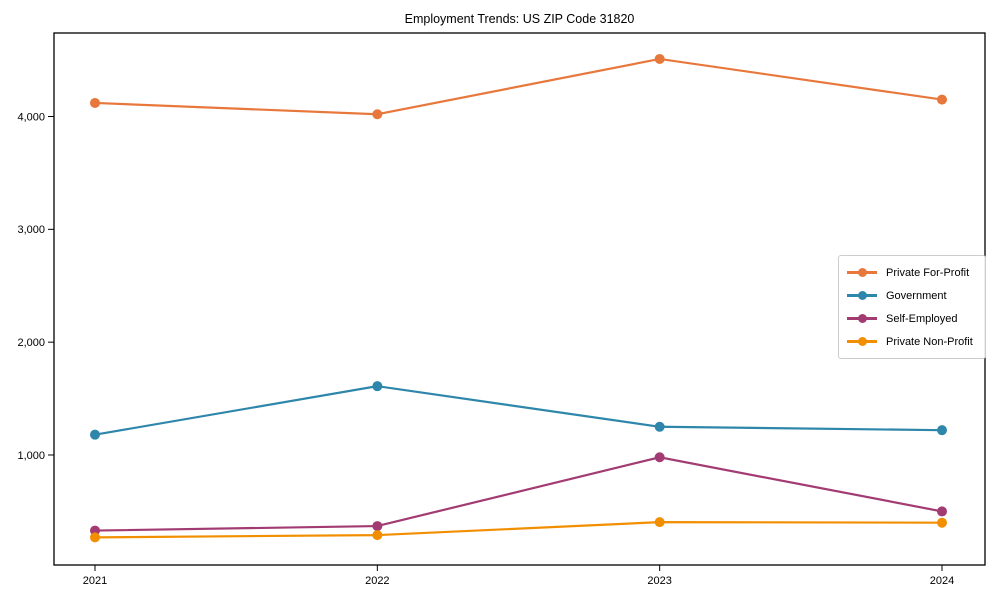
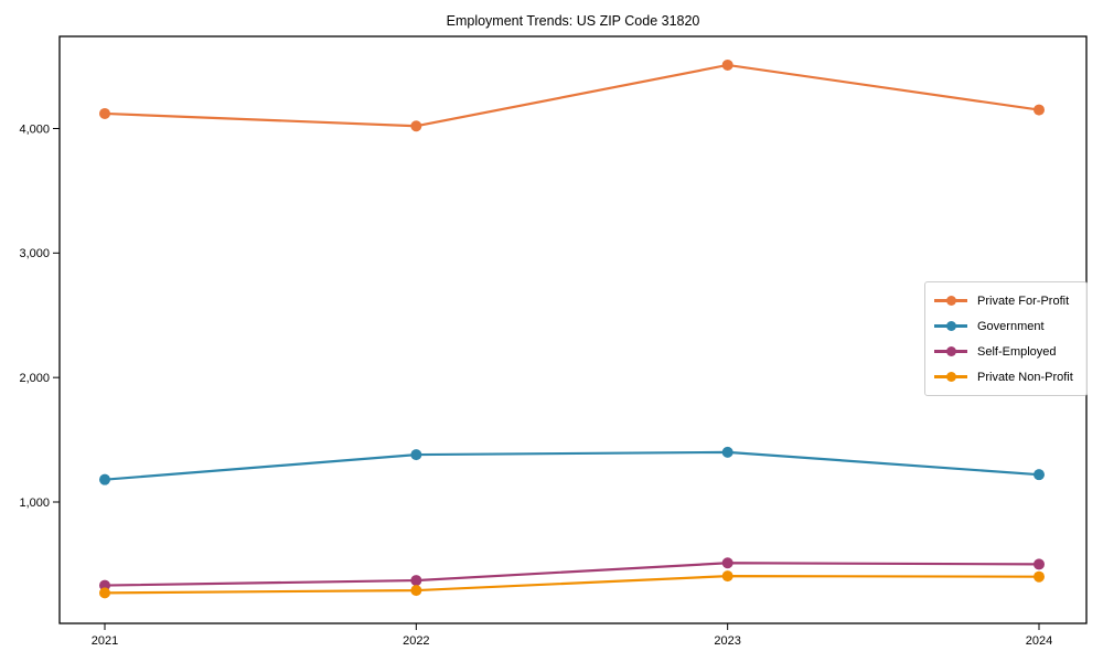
Government/2022: 1610 -> 1380
Government/2023: 1250 -> 1400
Self-Employed/2023: 980 -> 510
